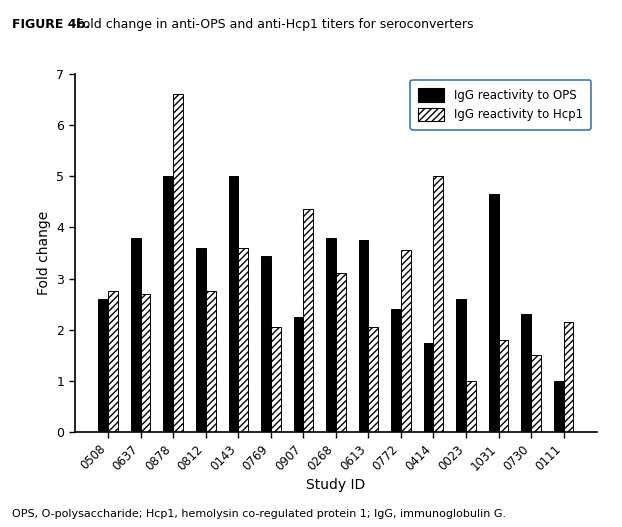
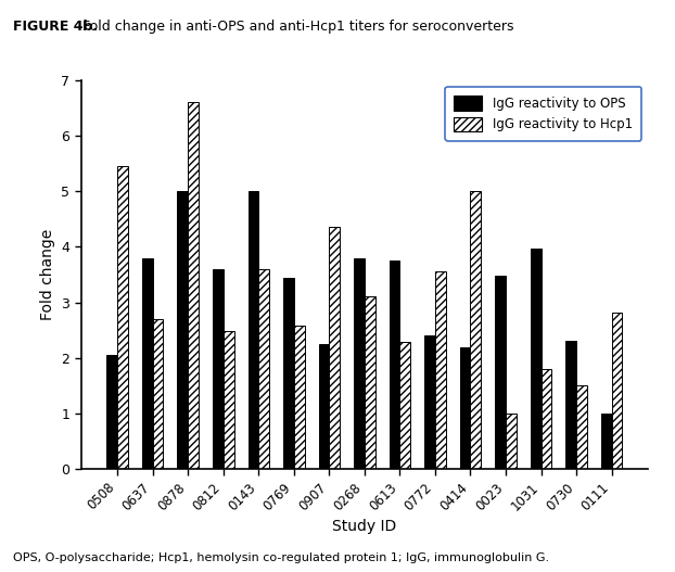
IgG reactivity to OPS/0508: 2.60 -> 2.06
IgG reactivity to Hcp1/0508: 2.75 -> 5.46
IgG reactivity to Hcp1/0812: 2.75 -> 2.48
IgG reactivity to Hcp1/0769: 2.05 -> 2.58
IgG reactivity to Hcp1/0613: 2.05 -> 2.28
IgG reactivity to OPS/0414: 1.75 -> 2.20
IgG reactivity to OPS/0023: 2.60 -> 3.48
IgG reactivity to OPS/1031: 4.65 -> 3.96
IgG reactivity to Hcp1/0111: 2.15 -> 2.82
